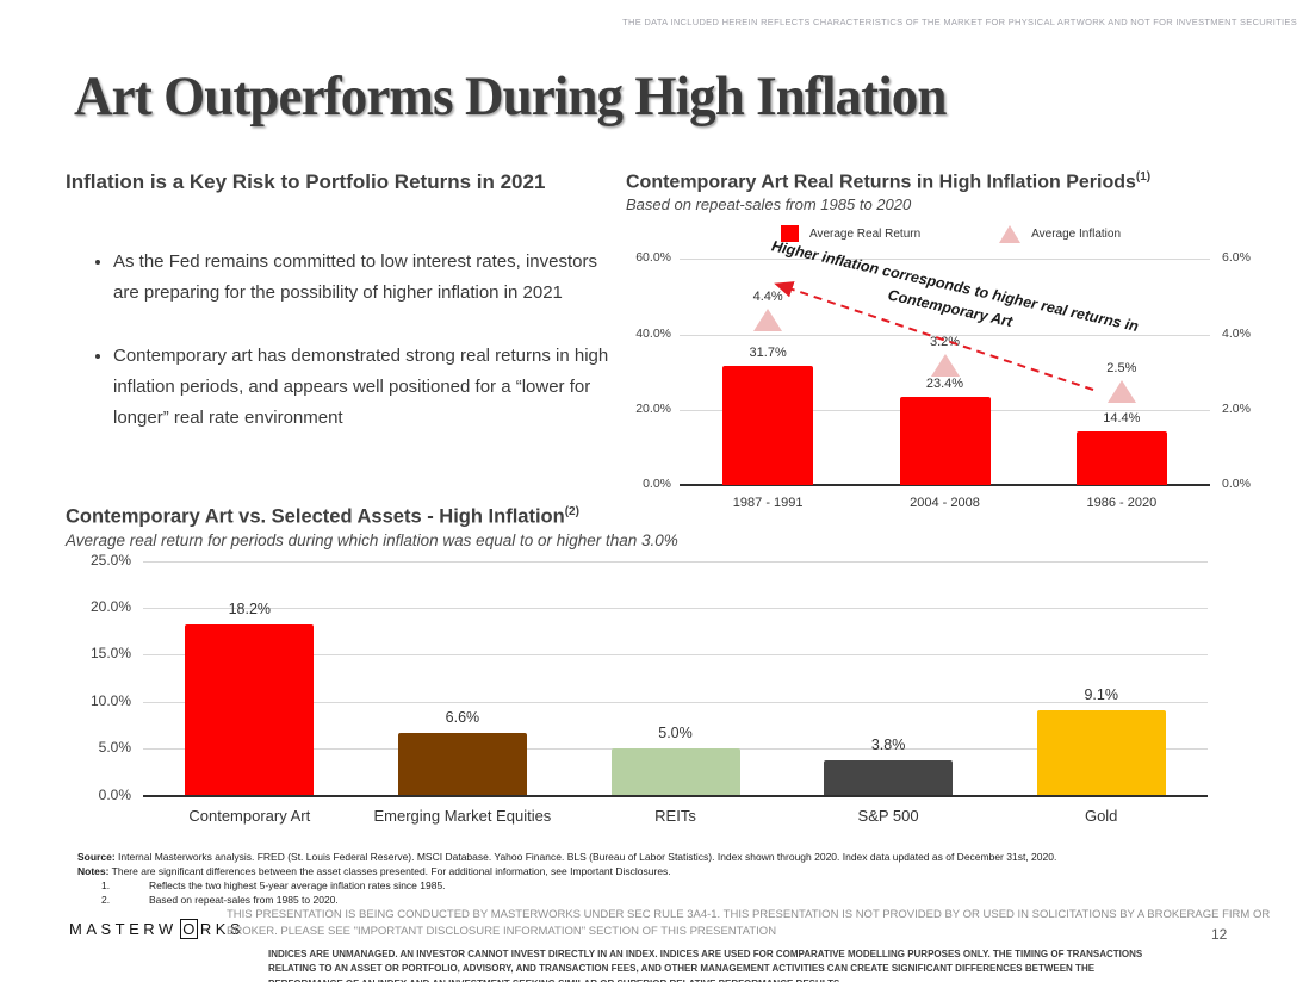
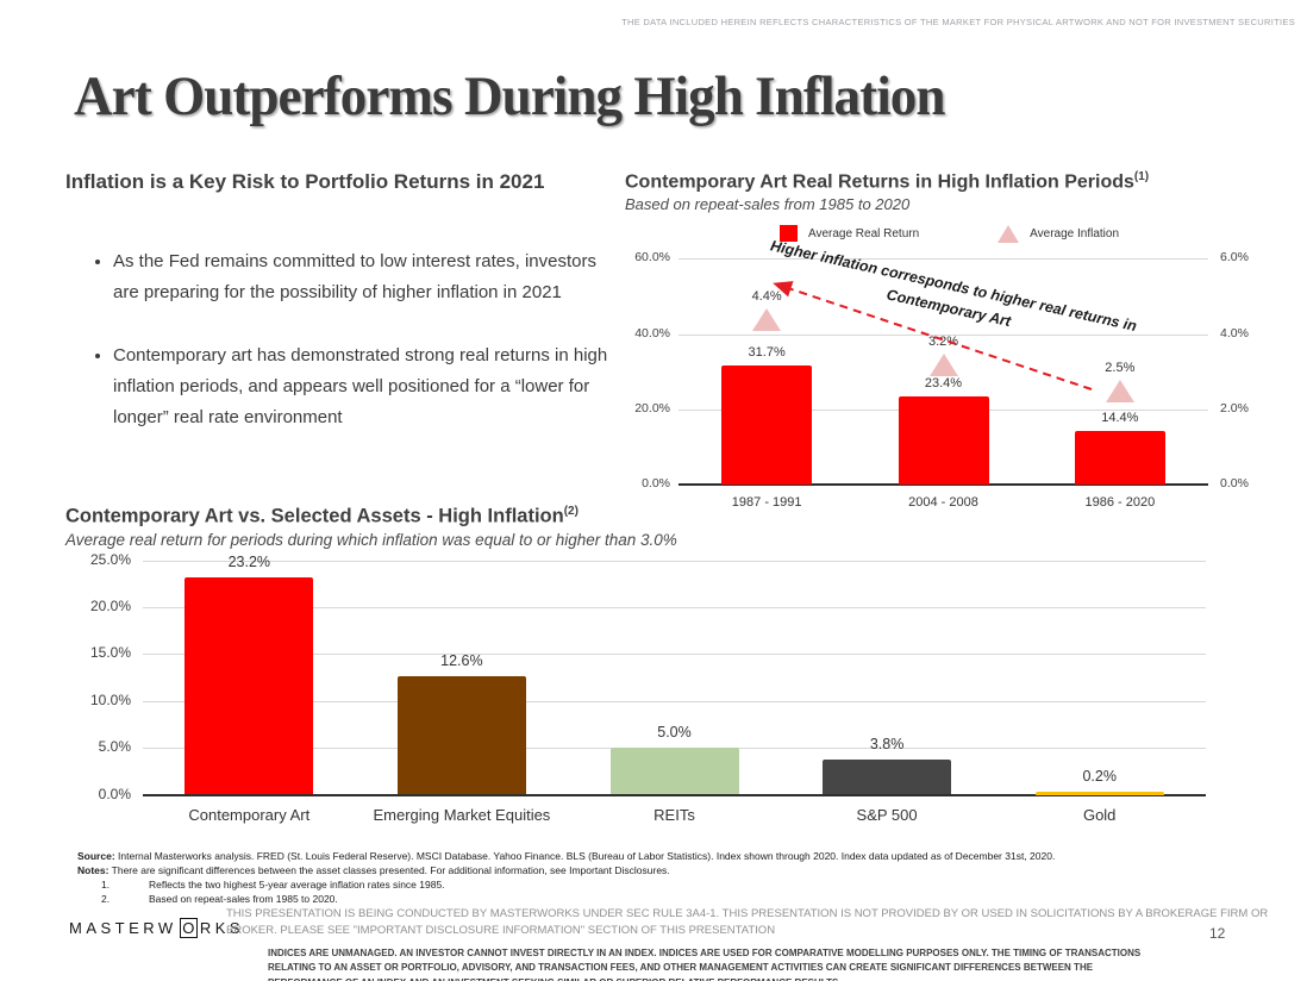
Contemporary Art vs. Selected Assets - High Inflation/Contemporary Art: 18.2% -> 23.2%
Contemporary Art vs. Selected Assets - High Inflation/Emerging Market Equities: 6.6% -> 12.6%
Contemporary Art vs. Selected Assets - High Inflation/Gold: 9.1% -> 0.2%
